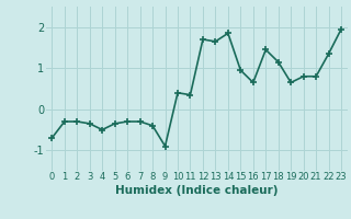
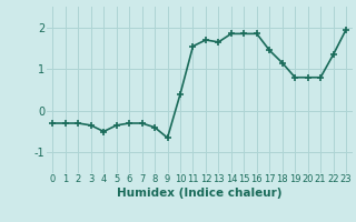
0: -0.70 -> -0.30
9: -0.90 -> -0.65
11: 0.35 -> 1.55
15: 0.95 -> 1.85
16: 0.65 -> 1.85
19: 0.65 -> 0.80
